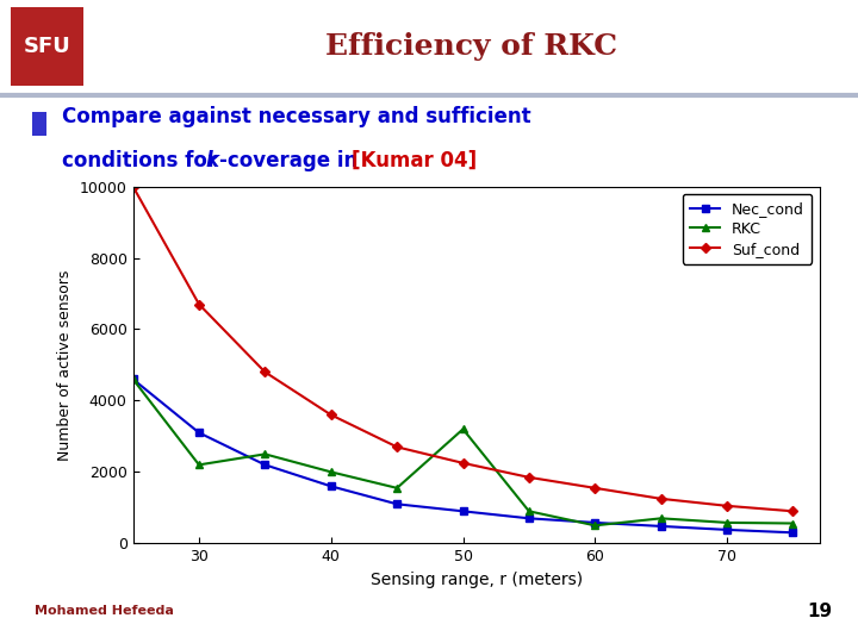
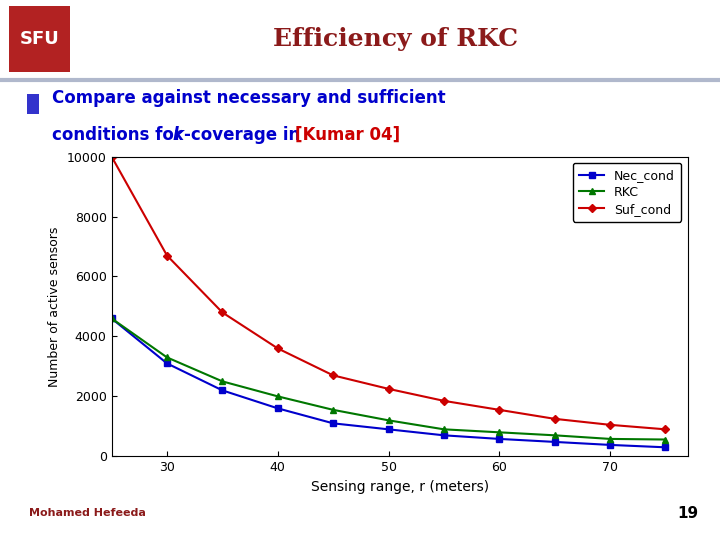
RKC/30: 2200 -> 3300
RKC/50: 3200 -> 1200
RKC/60: 500 -> 800
